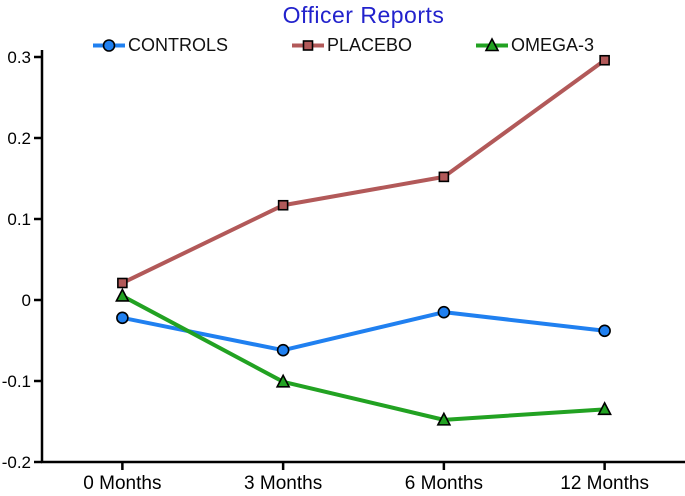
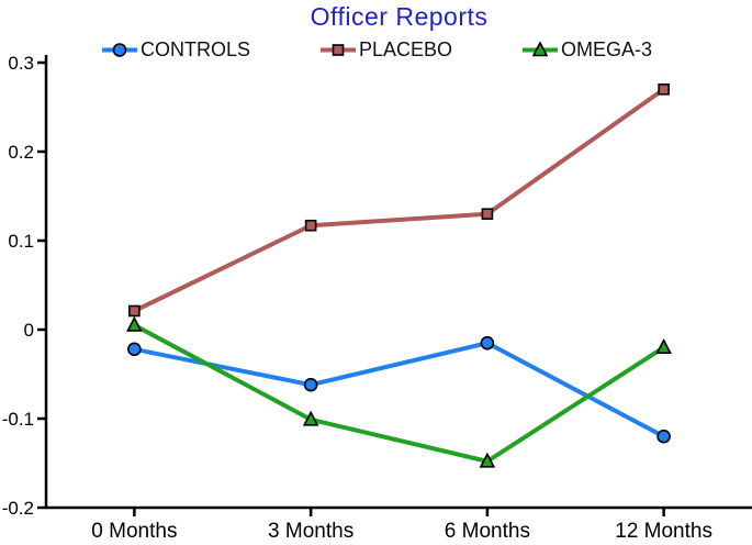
PLACEBO/6 Months: 0.15 -> 0.13
CONTROLS/12 Months: -0.04 -> -0.12
PLACEBO/12 Months: 0.30 -> 0.27
OMEGA-3/12 Months: -0.14 -> -0.02
